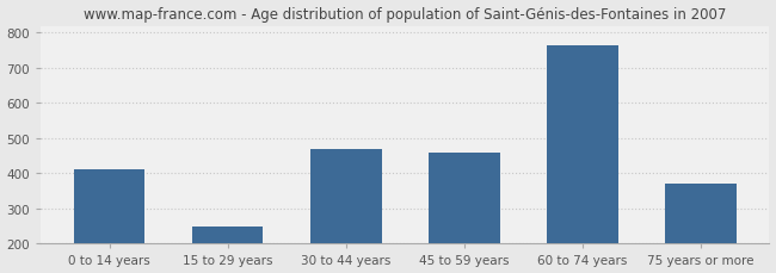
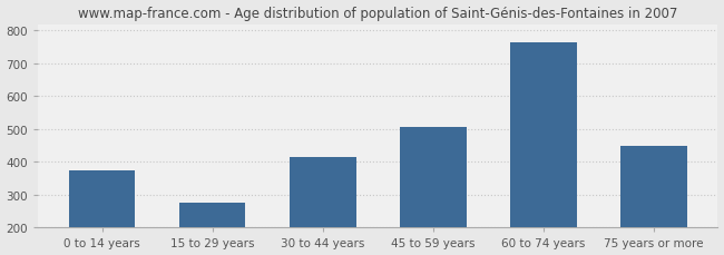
0 to 14 years: 410 -> 375
15 to 29 years: 250 -> 275
30 to 44 years: 470 -> 415
45 to 59 years: 460 -> 505
75 years or more: 370 -> 450
